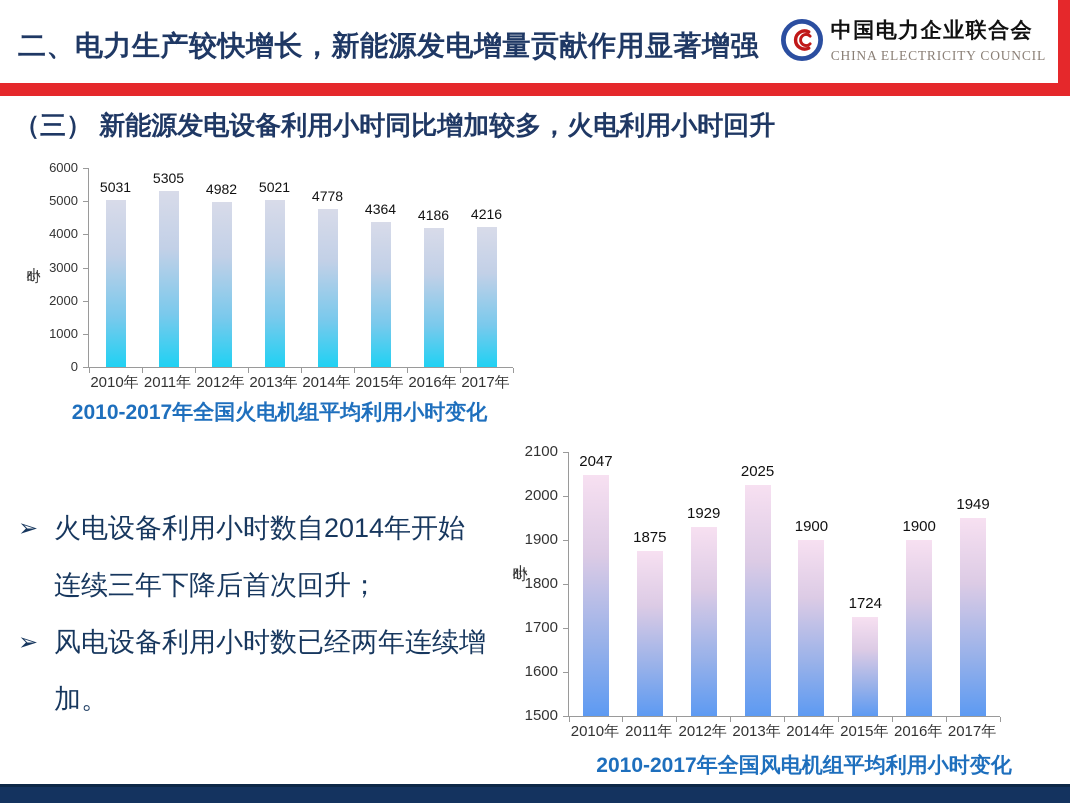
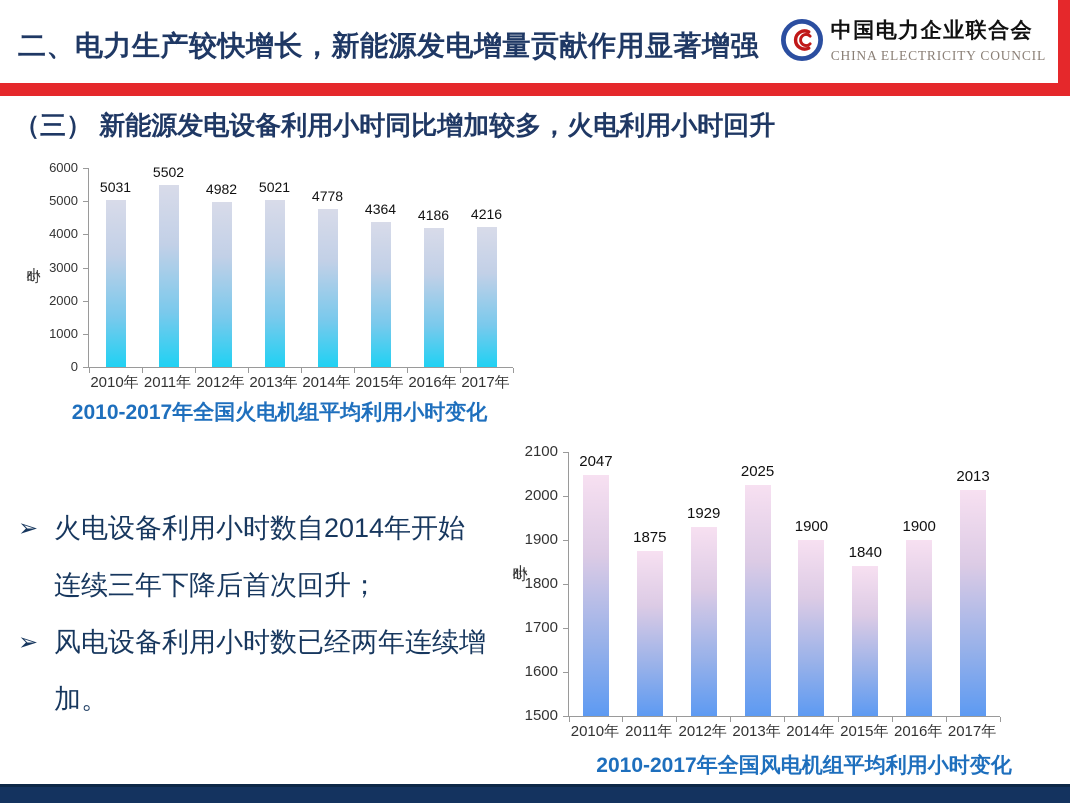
2010-2017年全国火电机组平均利用小时变化/2011年: 5305 -> 5502
2010-2017年全国风电机组平均利用小时变化/2015年: 1724 -> 1840
2010-2017年全国风电机组平均利用小时变化/2017年: 1949 -> 2013
